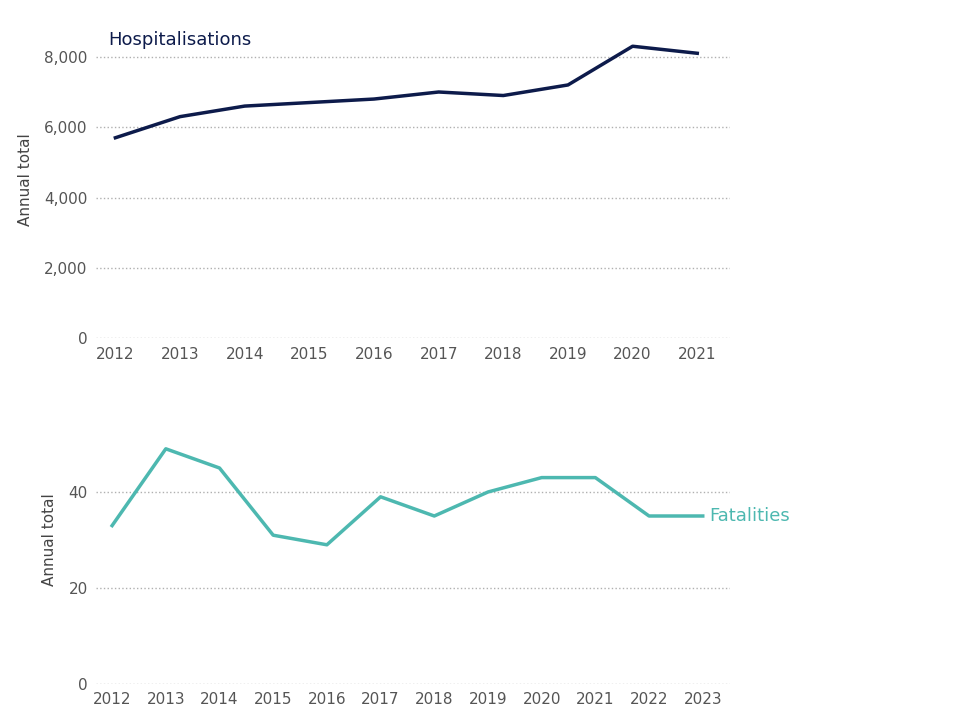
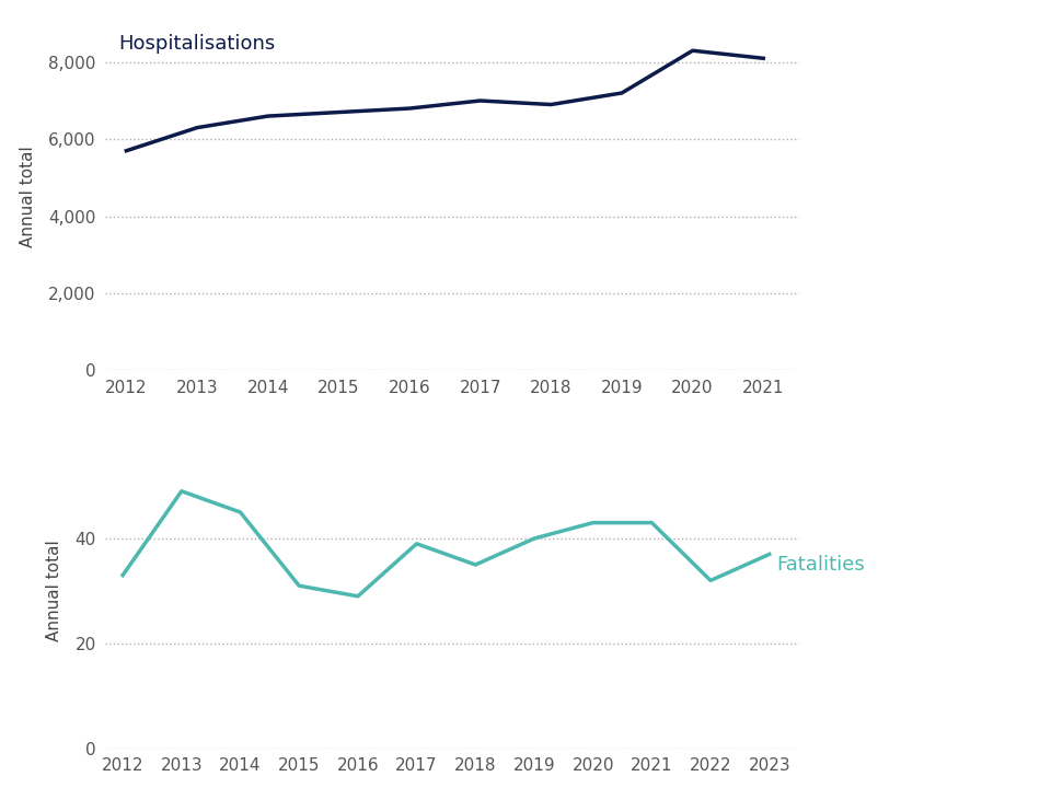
2022: 35 -> 32
2023: 35 -> 37
